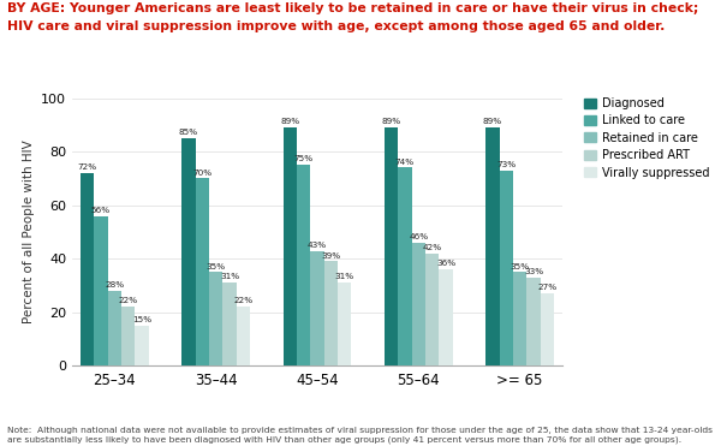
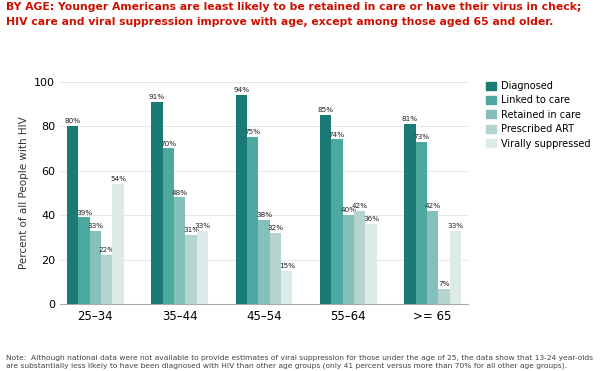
Diagnosed/25–34: 72% -> 80%
Linked to care/25–34: 56% -> 39%
Retained in care/25–34: 28% -> 33%
Virally suppressed/25–34: 15% -> 54%
Diagnosed/35–44: 85% -> 91%
Retained in care/35–44: 35% -> 48%
Virally suppressed/35–44: 22% -> 33%
Diagnosed/45–54: 89% -> 94%
Retained in care/45–54: 43% -> 38%
Prescribed ART/45–54: 39% -> 32%
Virally suppressed/45–54: 31% -> 15%
Diagnosed/55–64: 89% -> 85%
Retained in care/55–64: 46% -> 40%
Diagnosed/>= 65: 89% -> 81%
Retained in care/>= 65: 35% -> 42%
Prescribed ART/>= 65: 33% -> 7%
Virally suppressed/>= 65: 27% -> 33%
